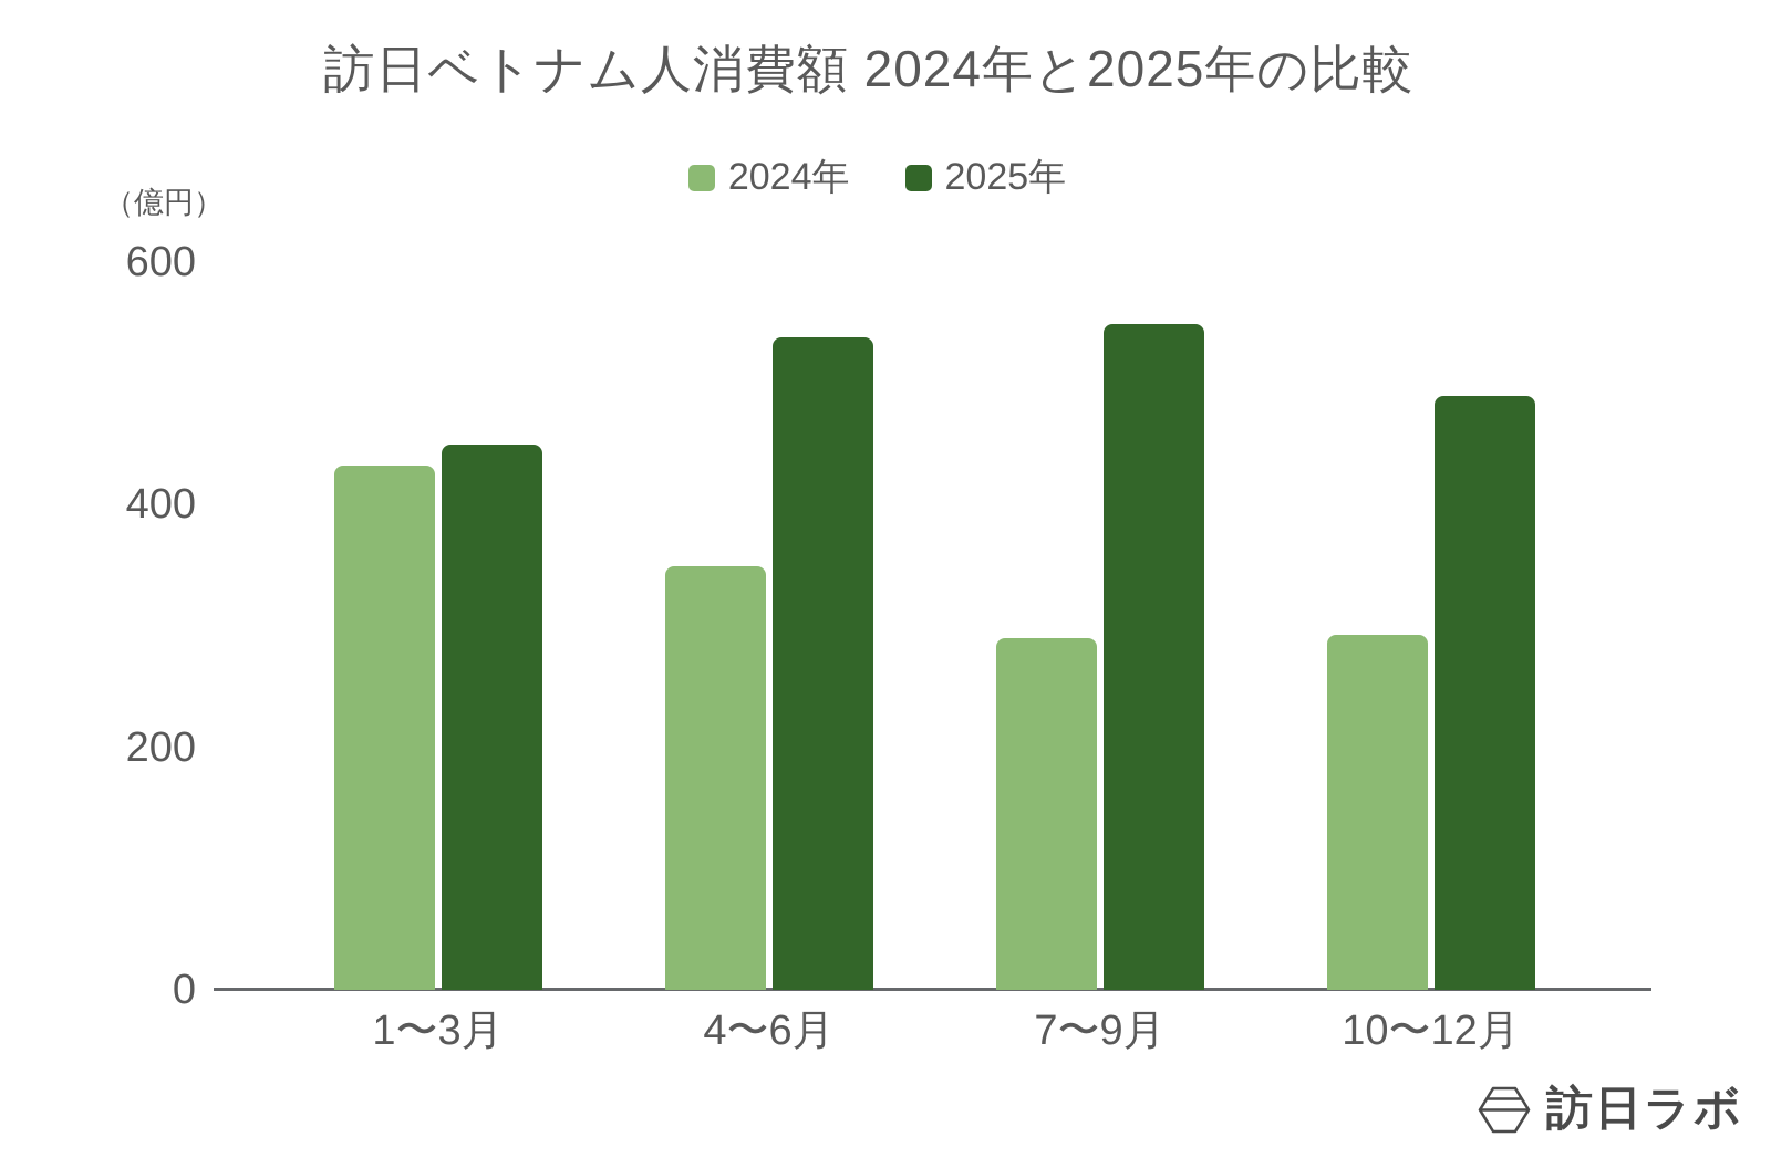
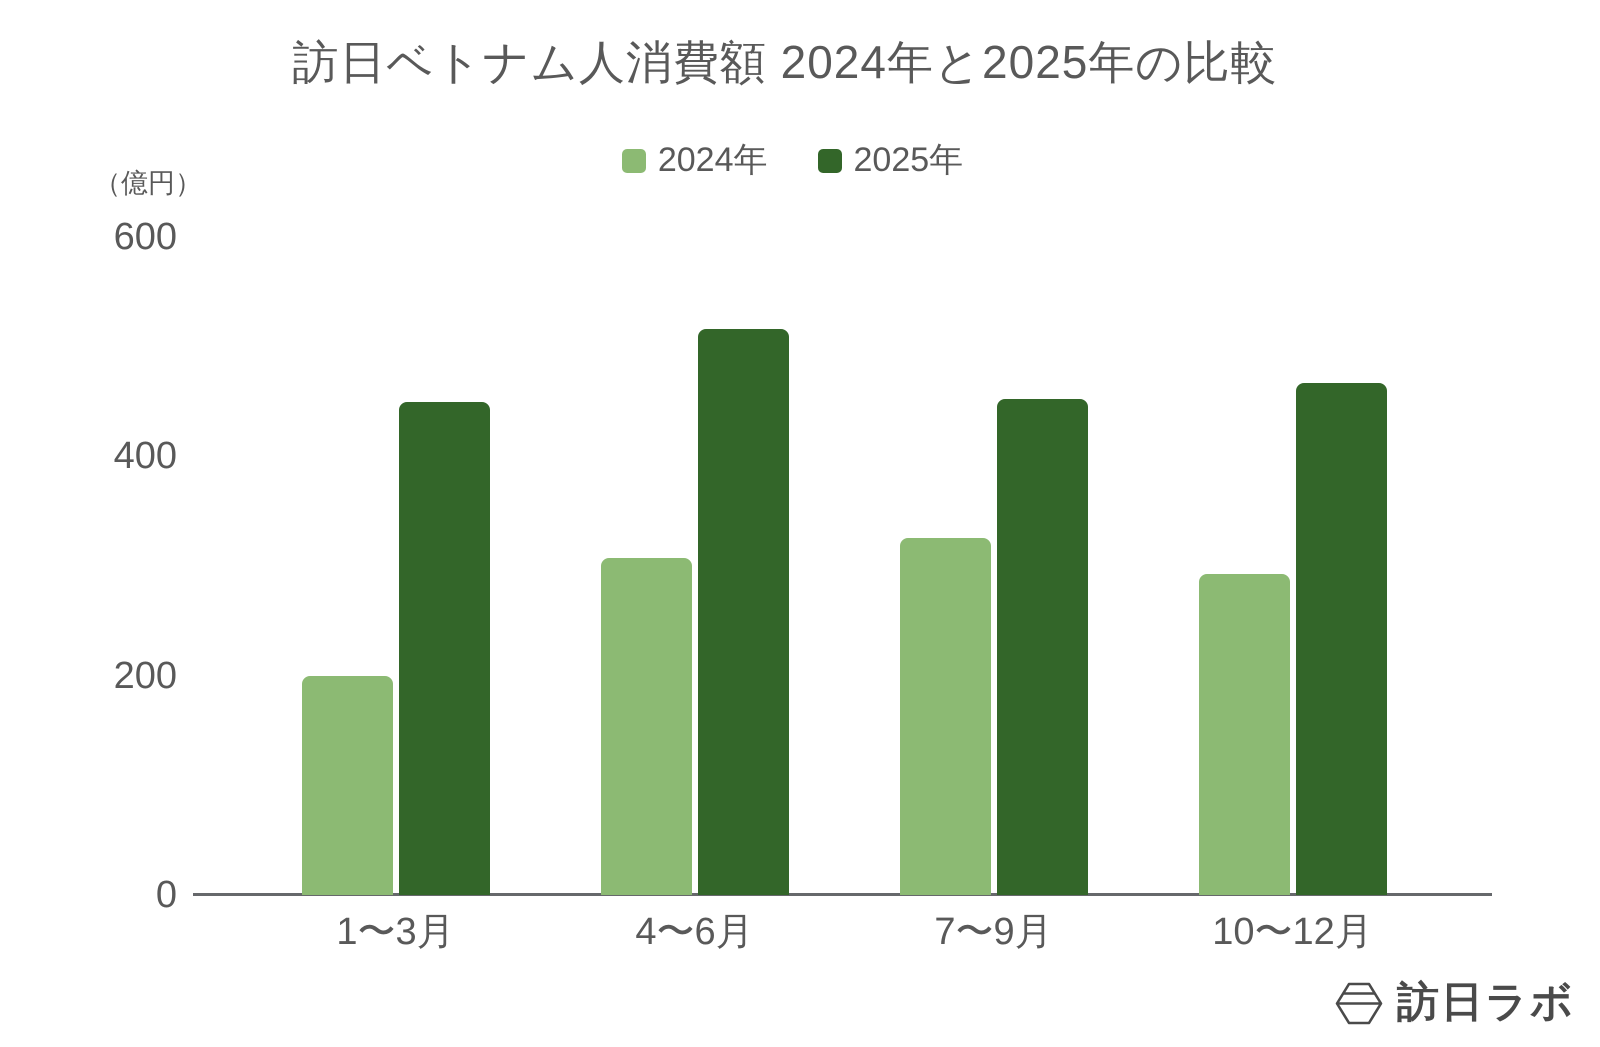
2024年/1〜3月: 432 -> 200
2024年/4〜6月: 349 -> 307
2025年/4〜6月: 538 -> 516
2024年/7〜9月: 290 -> 326
2025年/7〜9月: 549 -> 452
2025年/10〜12月: 490 -> 467
